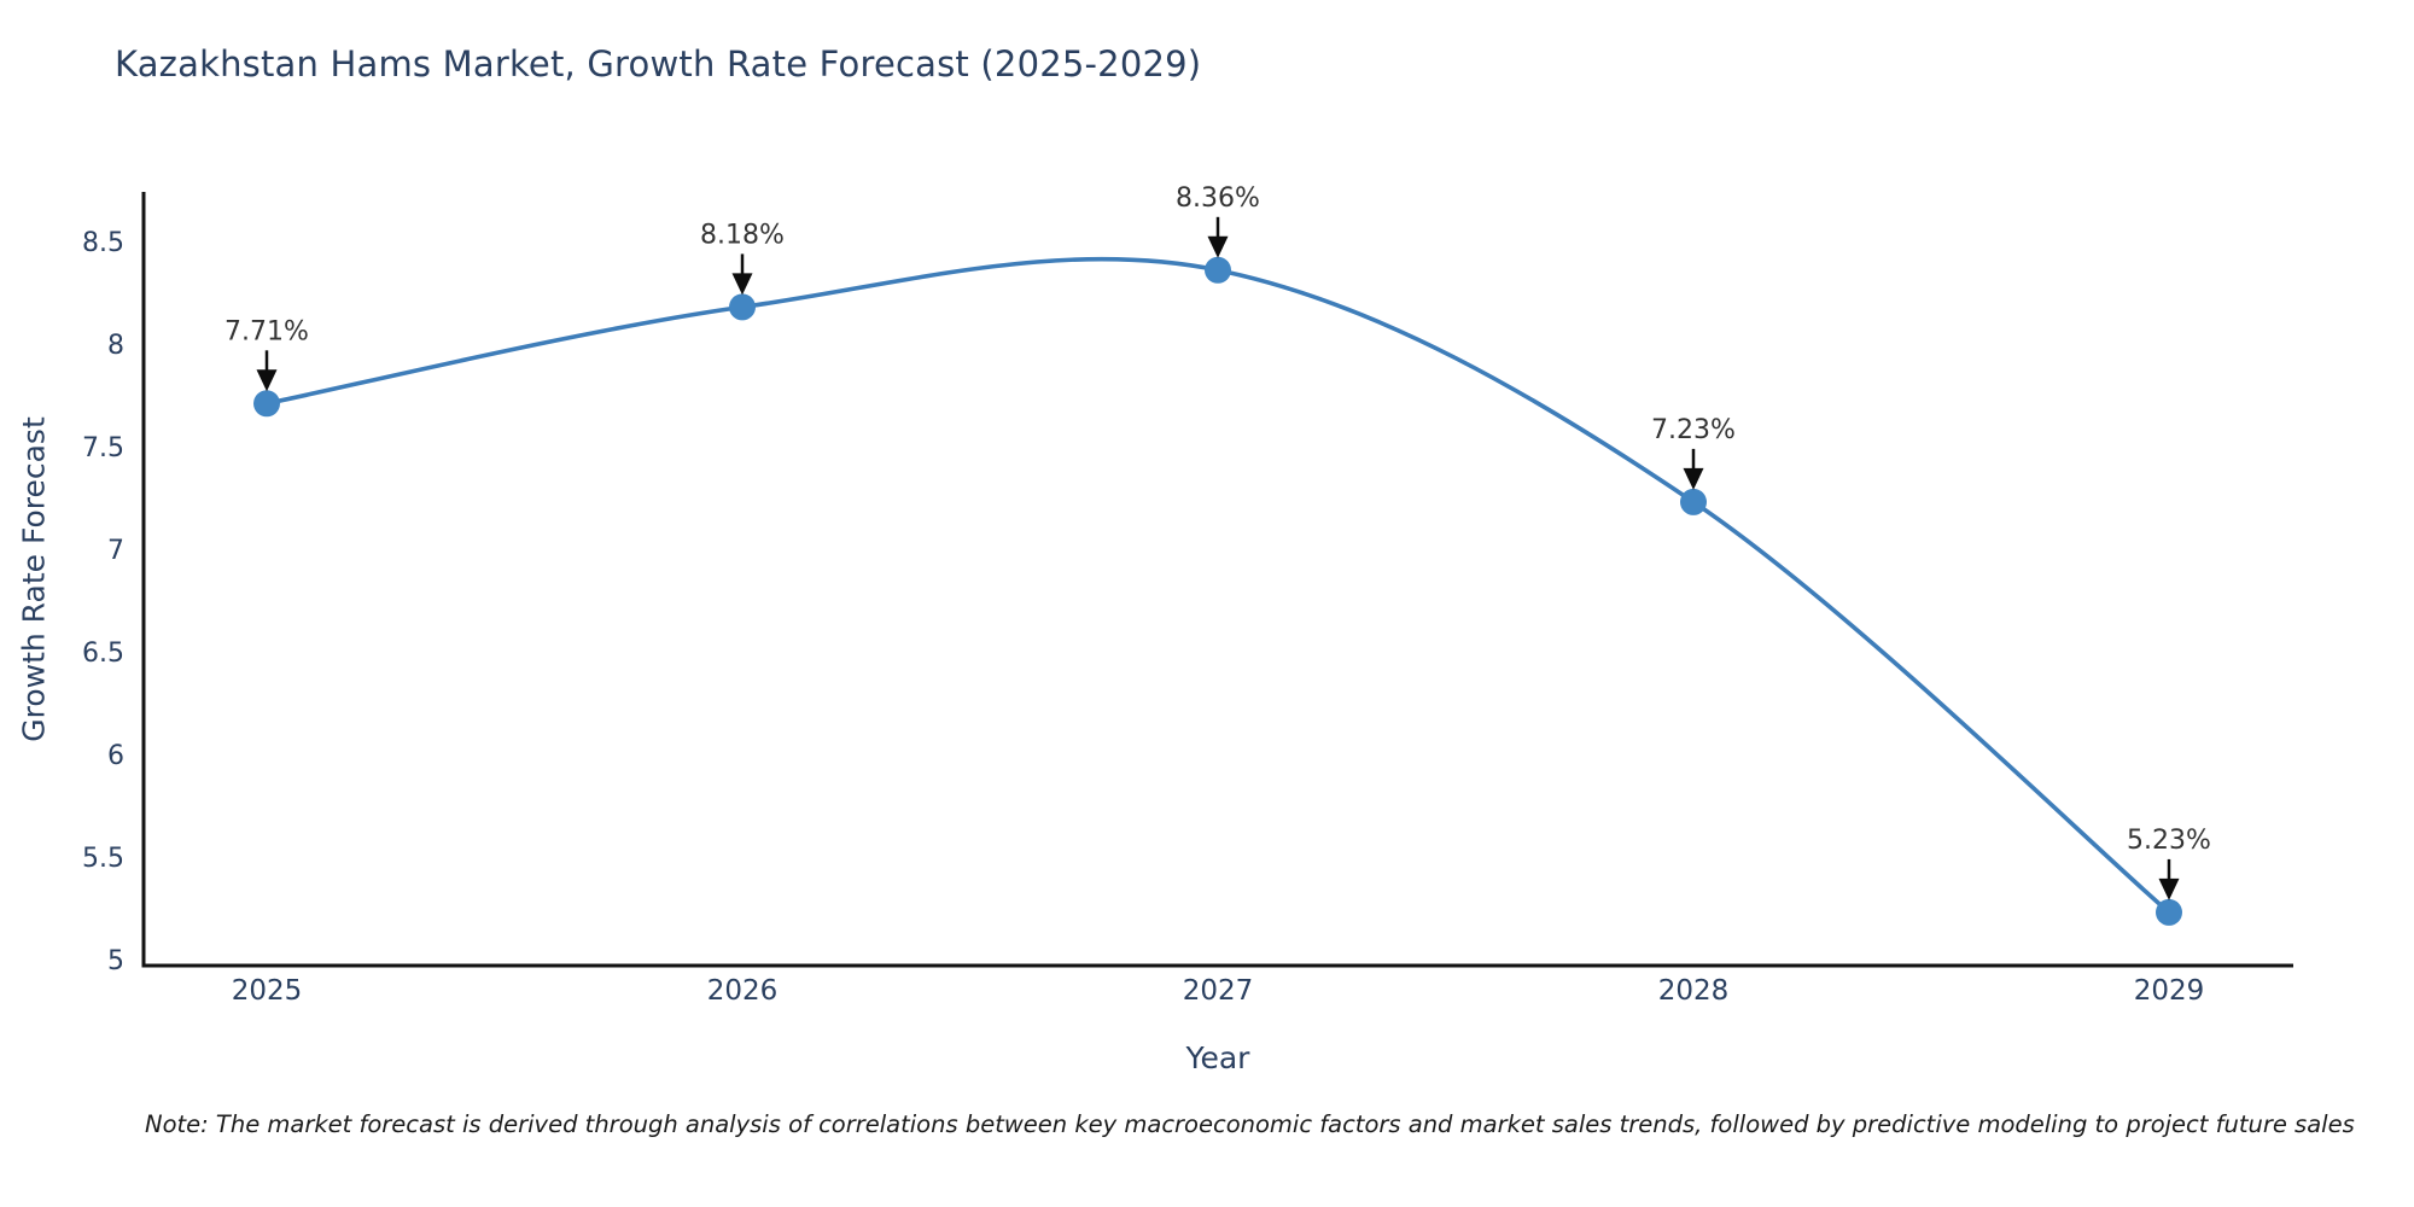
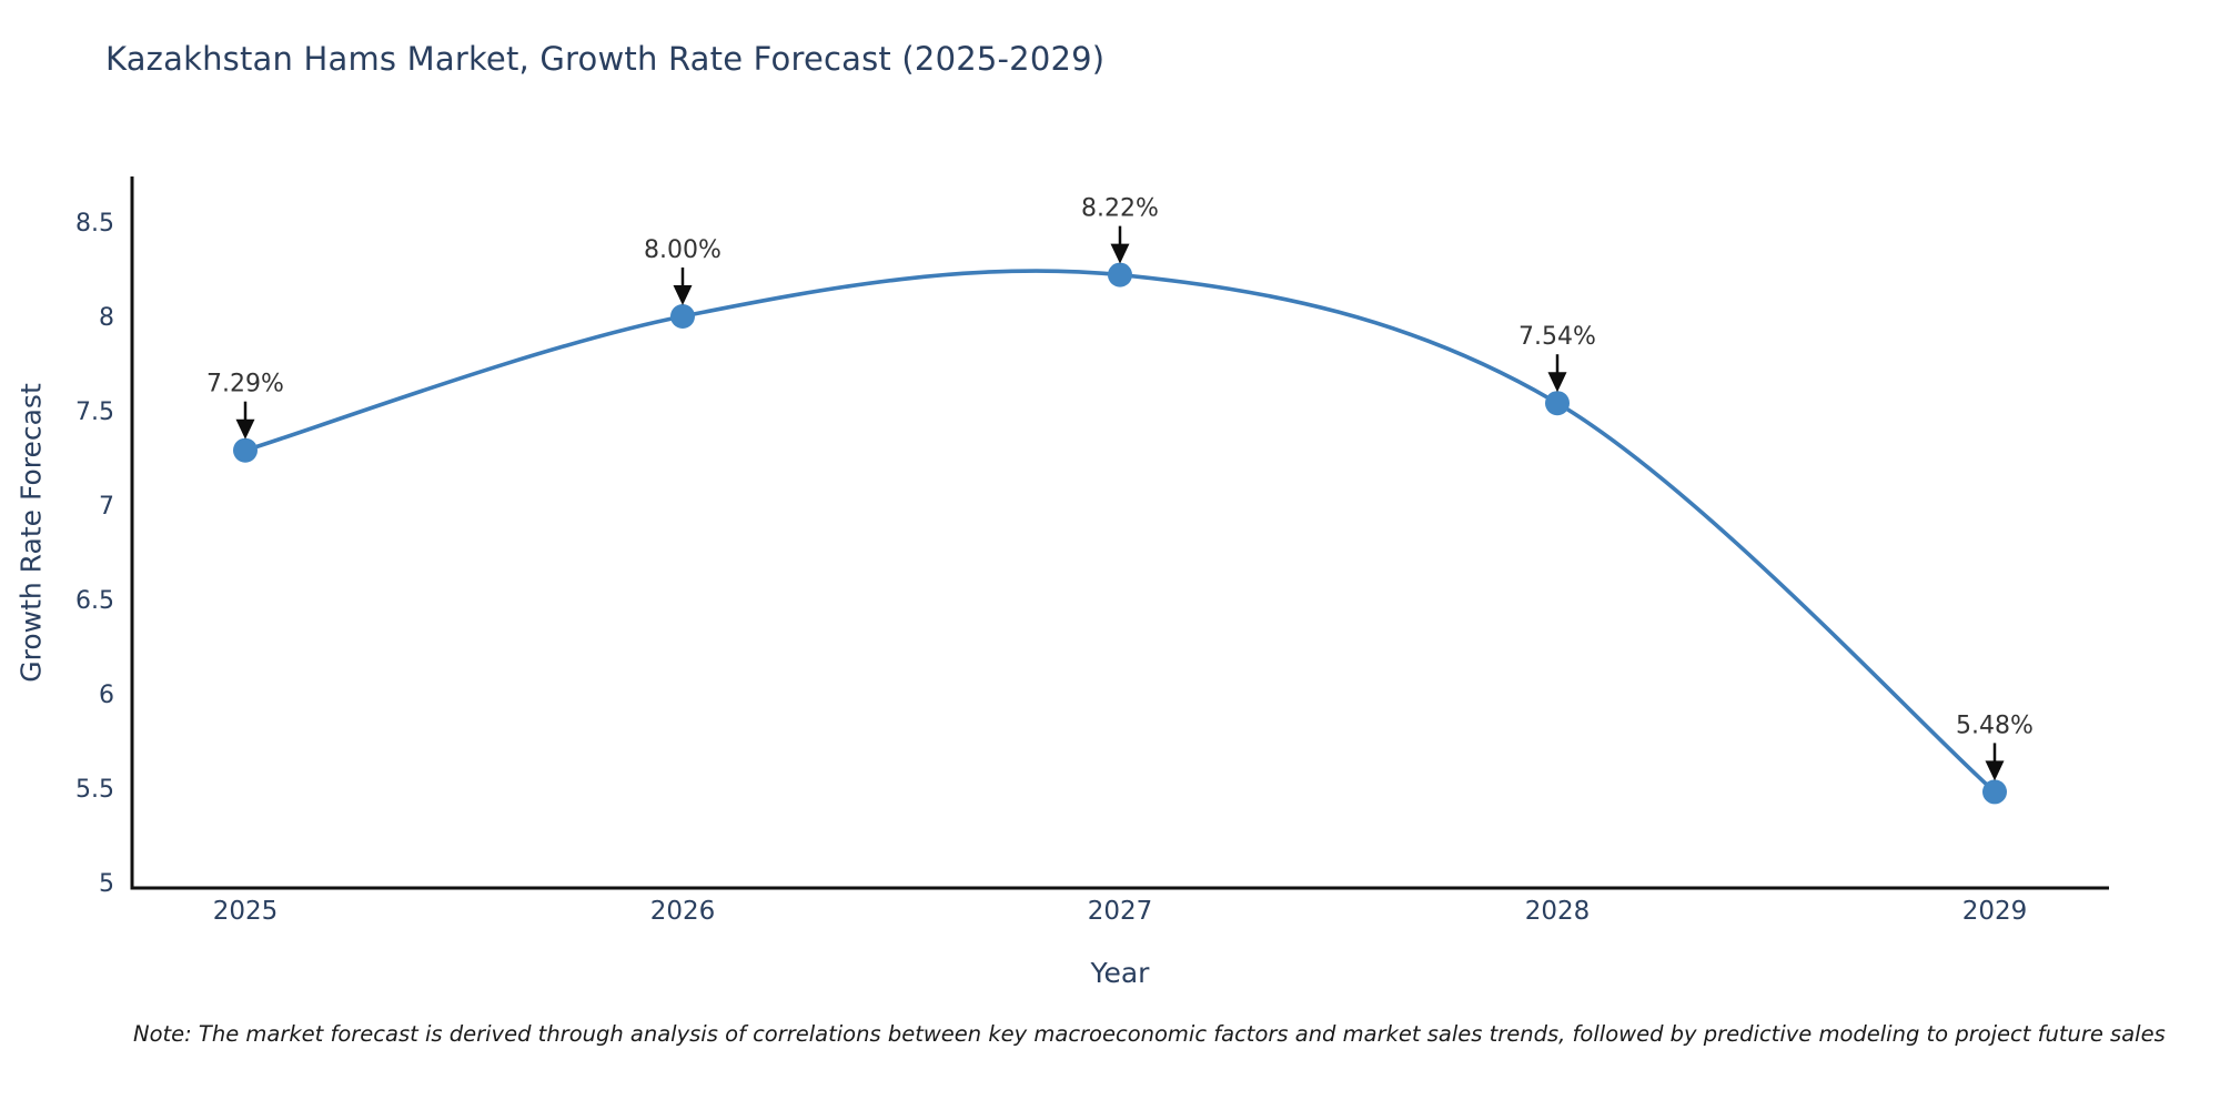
2025: 7.71% -> 7.29%
2026: 8.18% -> 8.00%
2027: 8.36% -> 8.22%
2028: 7.23% -> 7.54%
2029: 5.23% -> 5.48%
